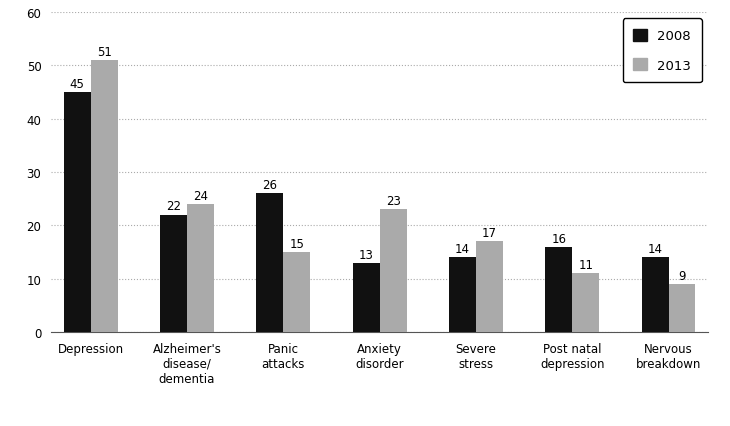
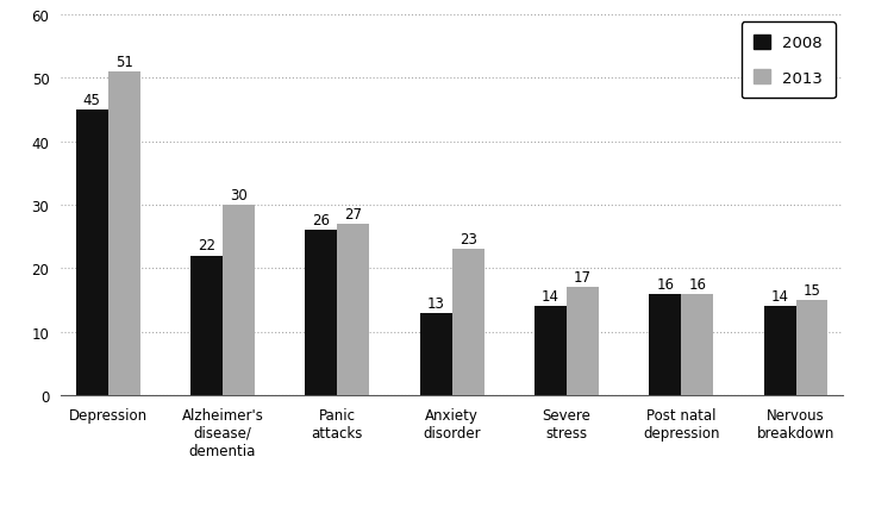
2013/Alzheimer's disease/ dementia: 24 -> 30
2013/Panic attacks: 15 -> 27
2013/Post natal depression: 11 -> 16
2013/Nervous breakdown: 9 -> 15
